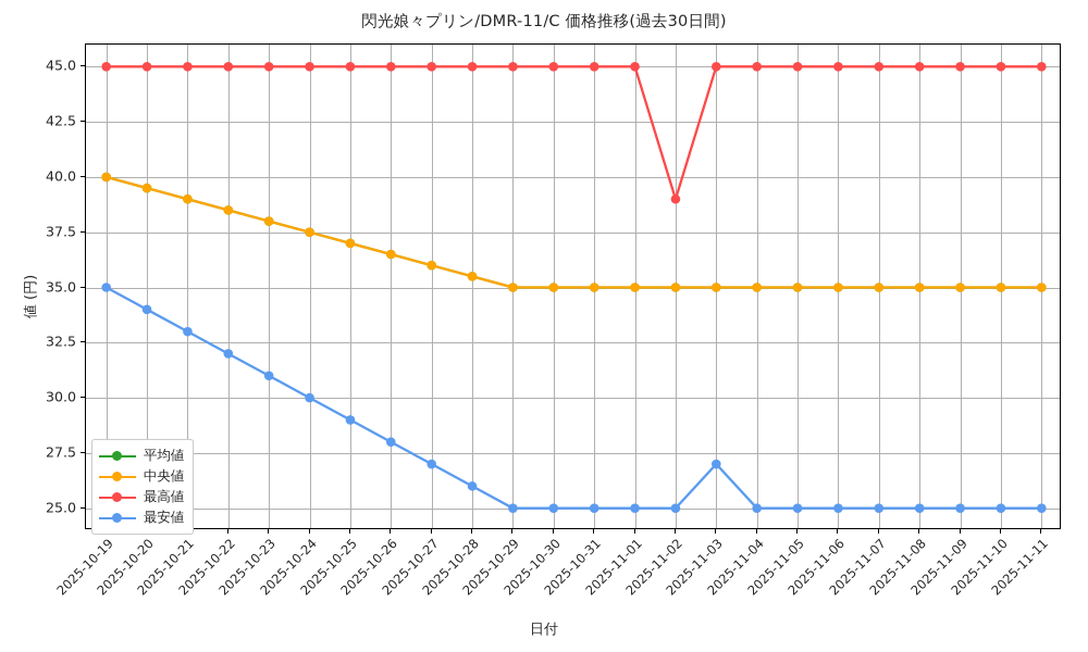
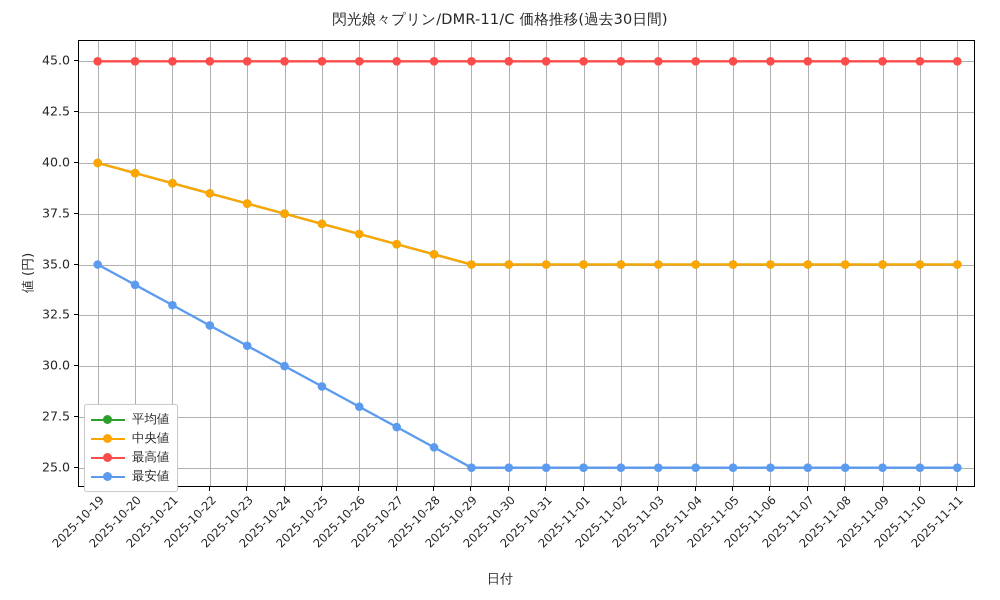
最高値/2025-11-02: 39 -> 45
最安値/2025-11-03: 27 -> 25
